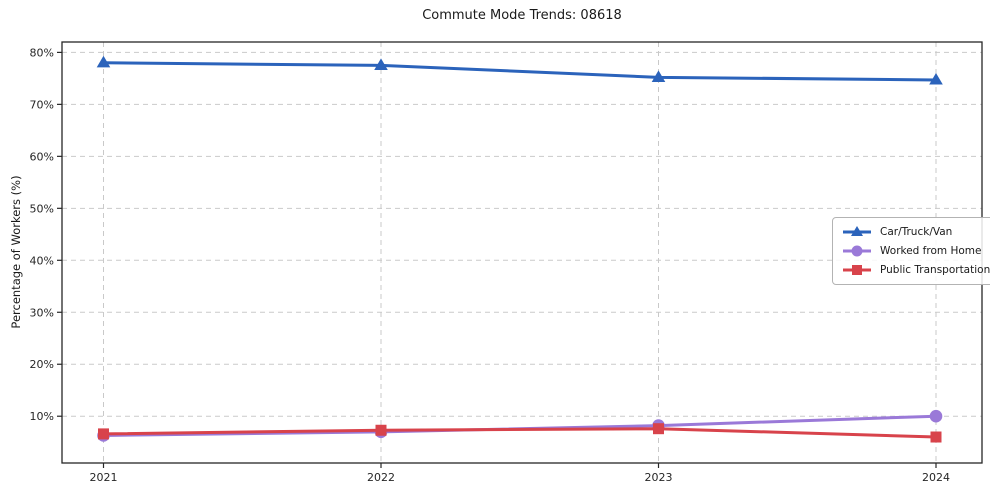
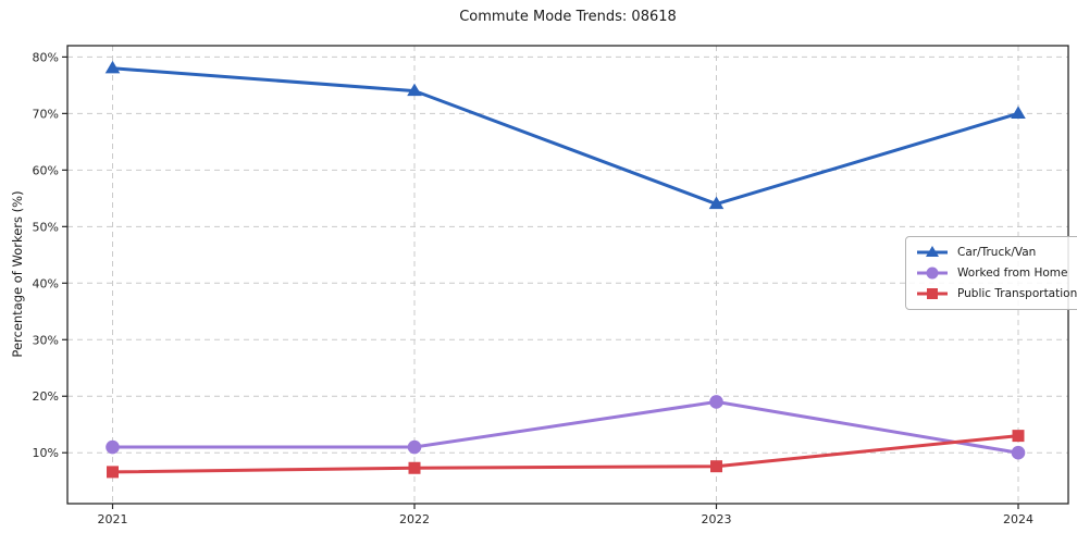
Worked from Home/2021: 6% -> 11%
Car/Truck/Van/2022: 78% -> 74%
Worked from Home/2022: 7% -> 11%
Car/Truck/Van/2023: 75% -> 54%
Worked from Home/2023: 8% -> 19%
Car/Truck/Van/2024: 75% -> 70%
Public Transportation/2024: 6% -> 13%
